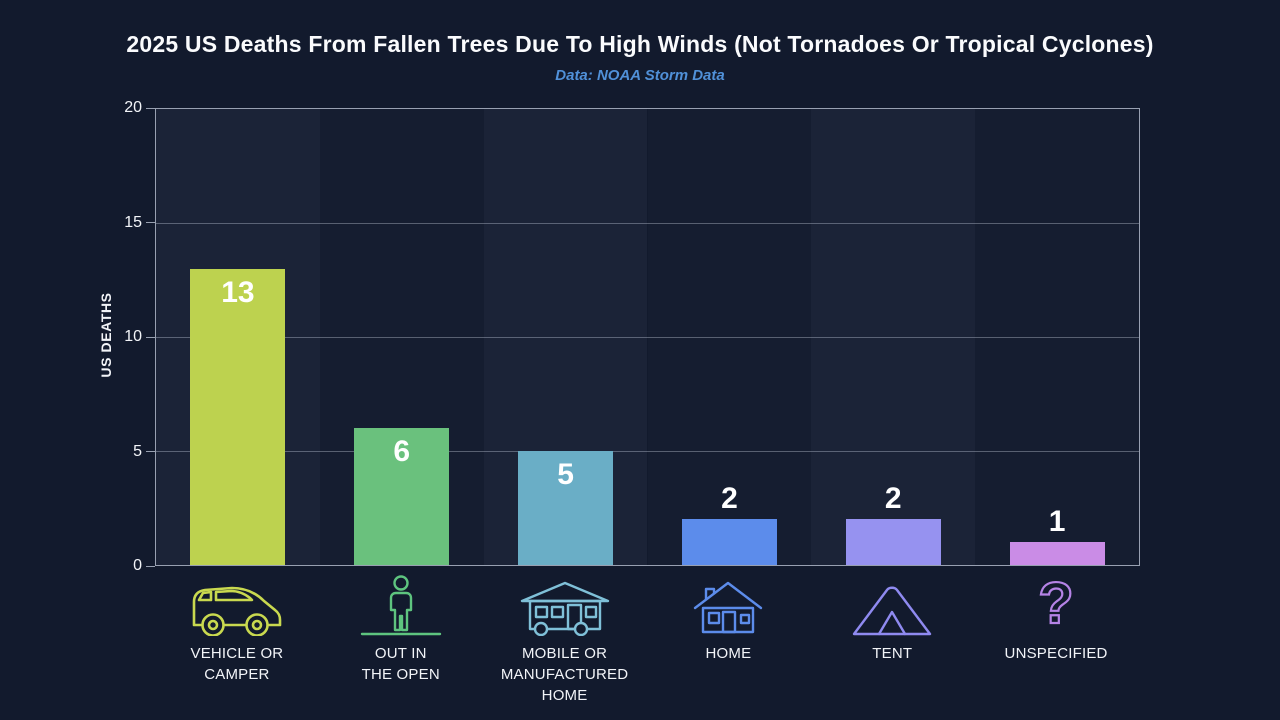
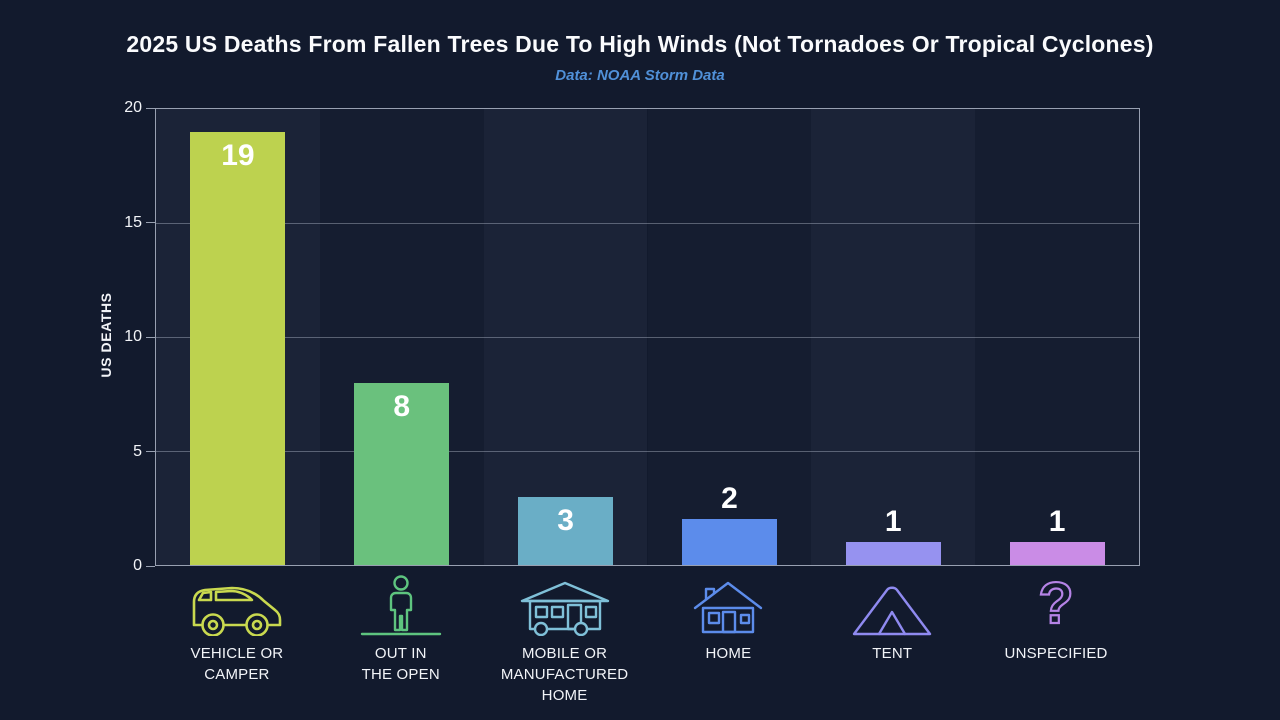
VEHICLE OR CAMPER: 13 -> 19
OUT IN THE OPEN: 6 -> 8
MOBILE OR MANUFACTURED HOME: 5 -> 3
TENT: 2 -> 1
